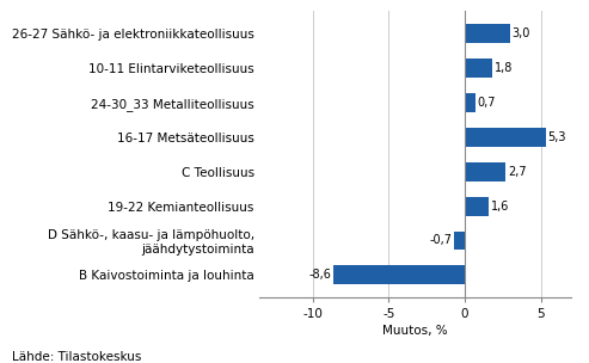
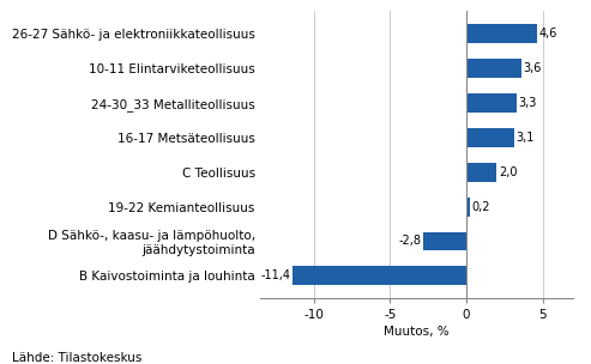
26-27 Sähkö- ja elektroniikkateollisuus: 3,0 -> 4,6
10-11 Elintarviketeollisuus: 1,8 -> 3,6
24-30_33 Metalliteollisuus: 0,7 -> 3,3
16-17 Metsäteollisuus: 5,3 -> 3,1
C Teollisuus: 2,7 -> 2,0
19-22 Kemianteollisuus: 1,6 -> 0,2
D Sähkö-, kaasu- ja lämpöhuolto, jäähdytystoiminta: -0,7 -> -2,8
B Kaivostoiminta ja louhinta: -8,6 -> -11,4
